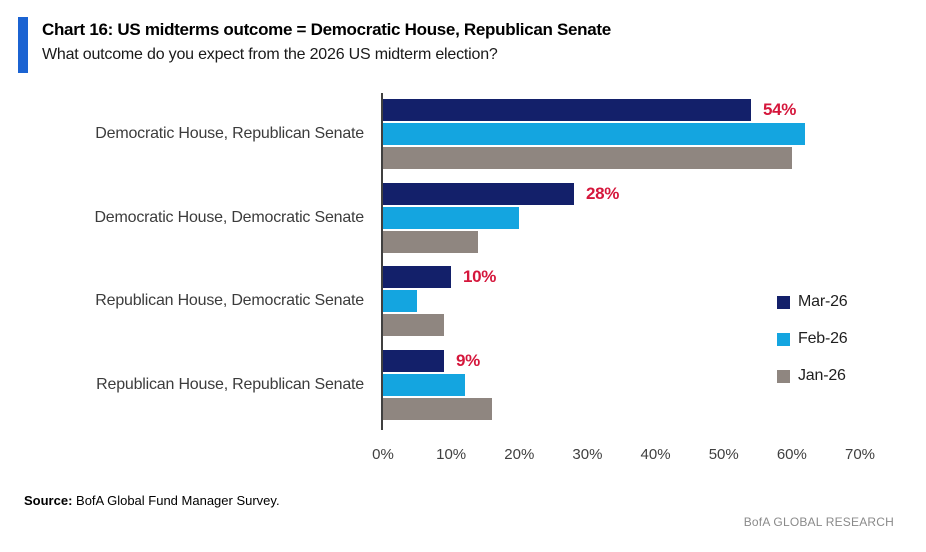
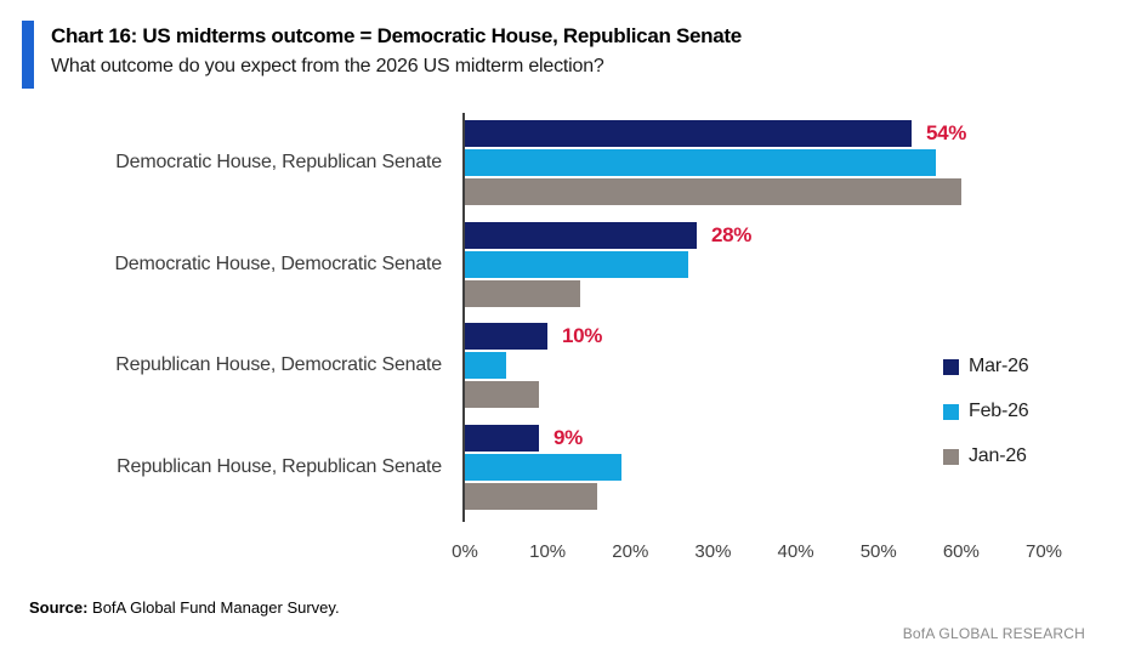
Feb-26/Democratic House, Republican Senate: 62% -> 57%
Feb-26/Democratic House, Democratic Senate: 20% -> 27%
Feb-26/Republican House, Republican Senate: 12% -> 19%
